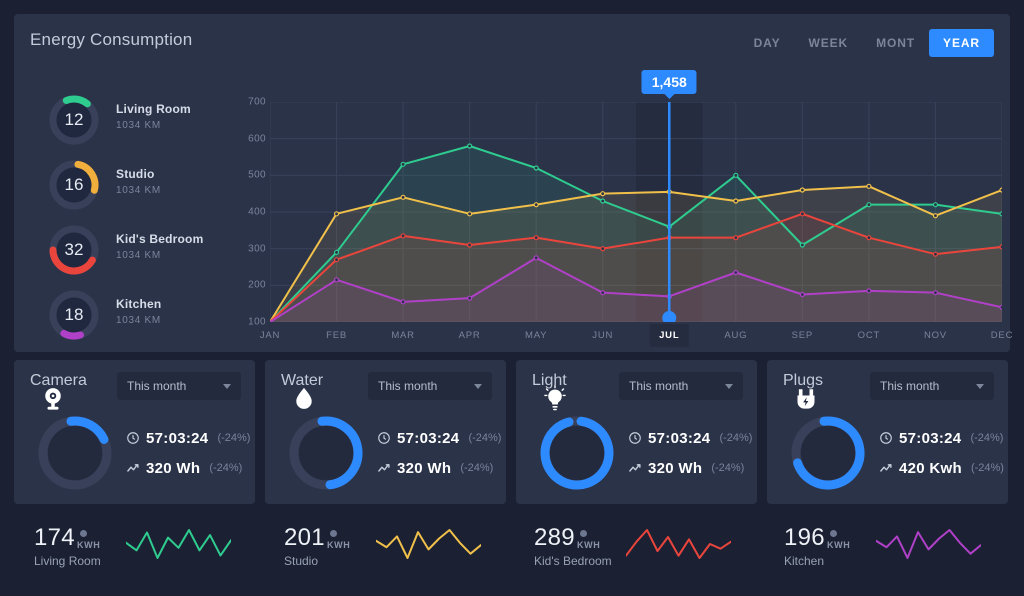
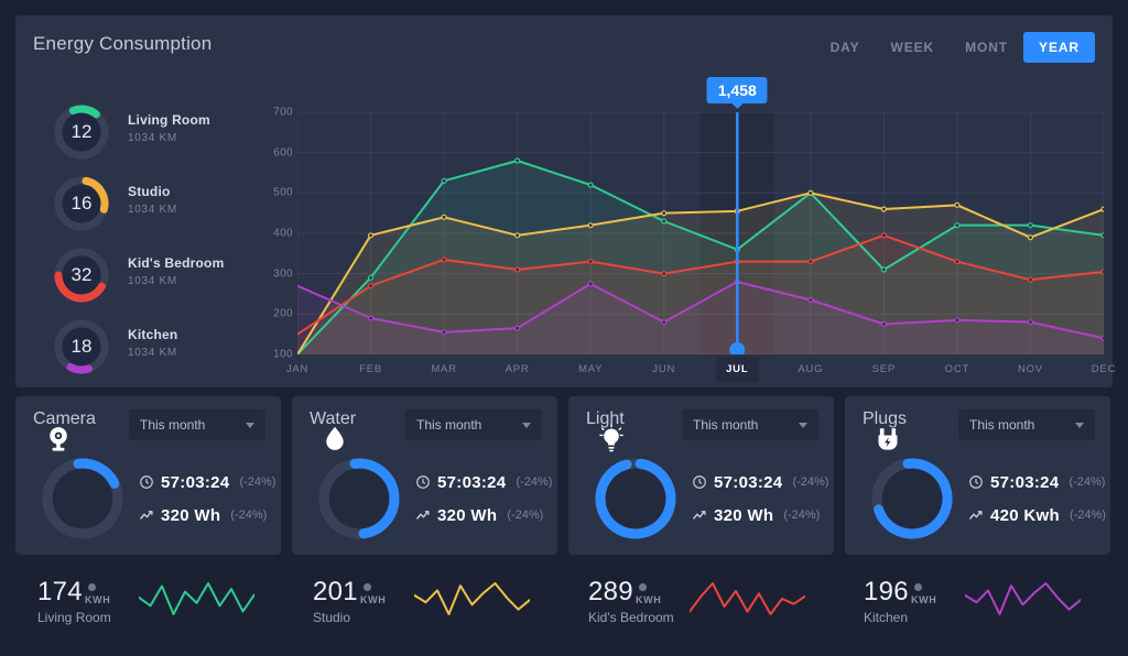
Kid's Bedroom/JAN: 100 -> 150
Kitchen/JAN: 100 -> 270
Kitchen/FEB: 220 -> 190
Kitchen/JUL: 170 -> 280
Studio/AUG: 430 -> 500
